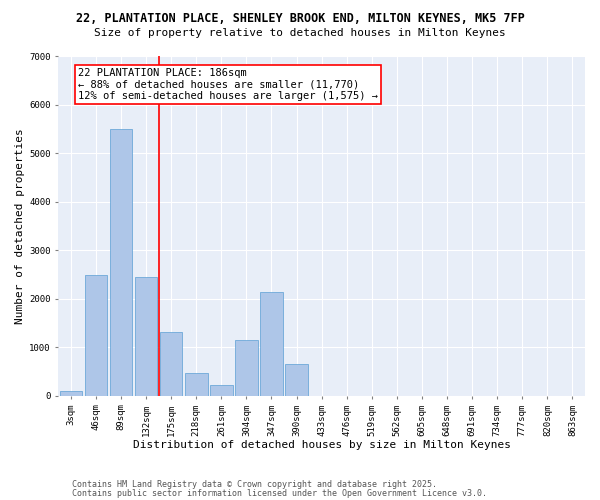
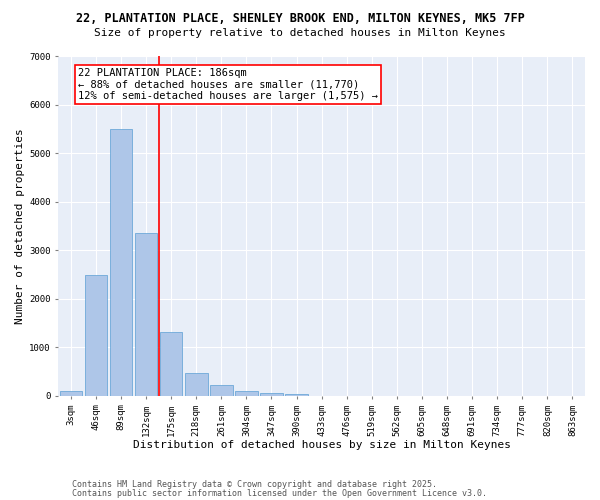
132sqm: 2450 -> 3350
304sqm: 1150 -> 110
347sqm: 2150 -> 60
390sqm: 650 -> 40
